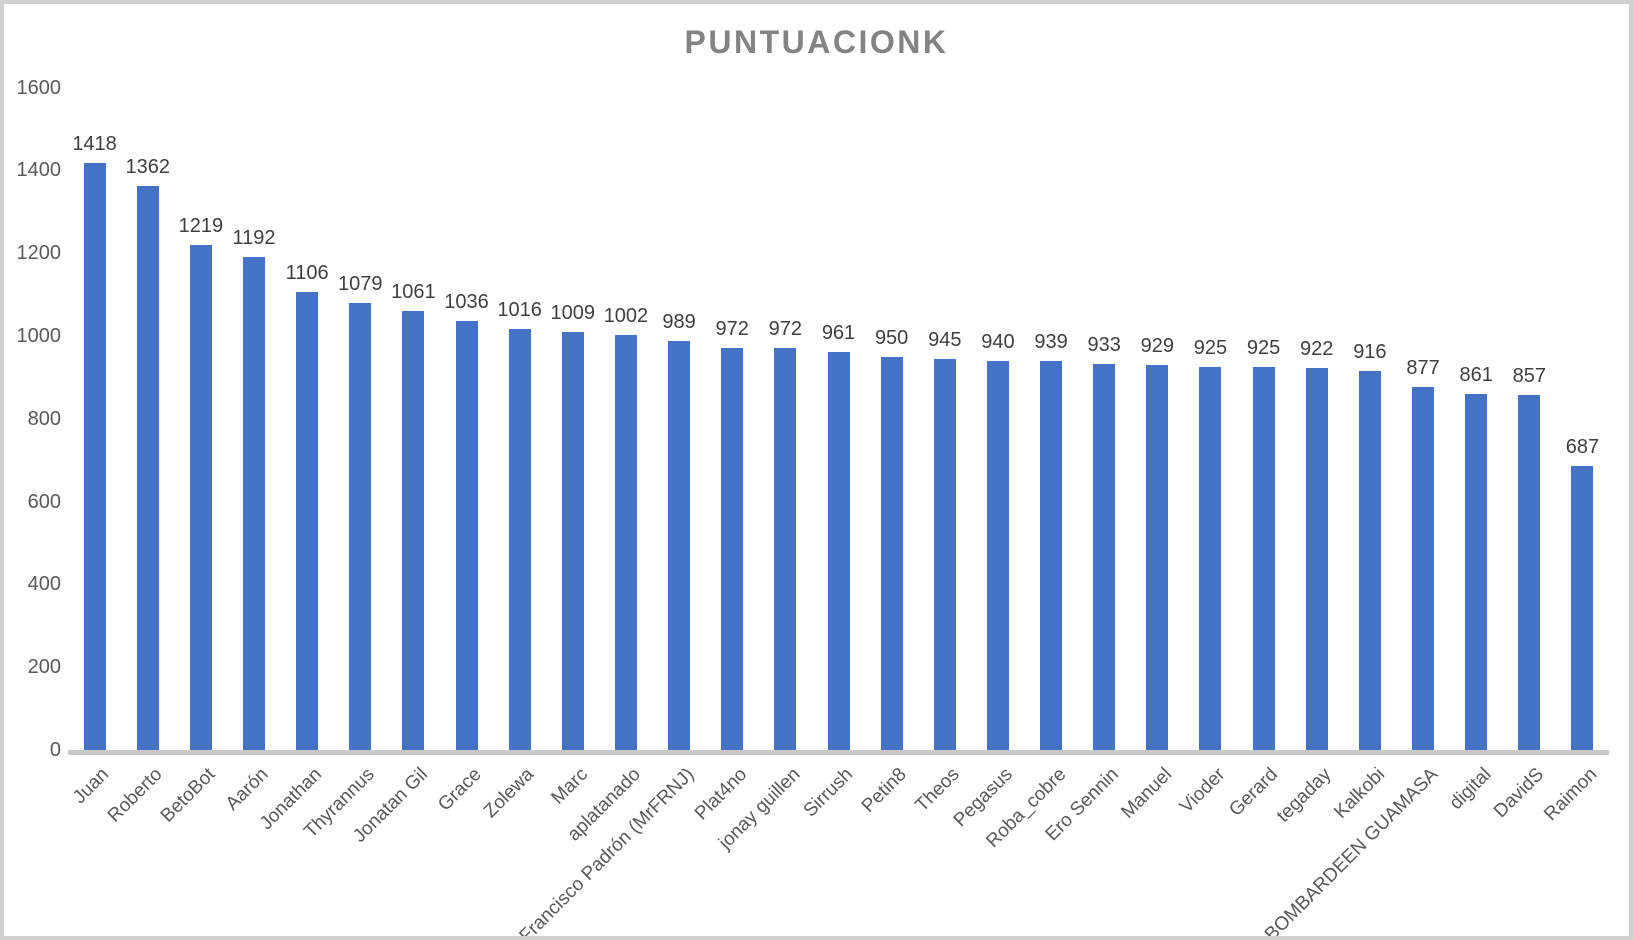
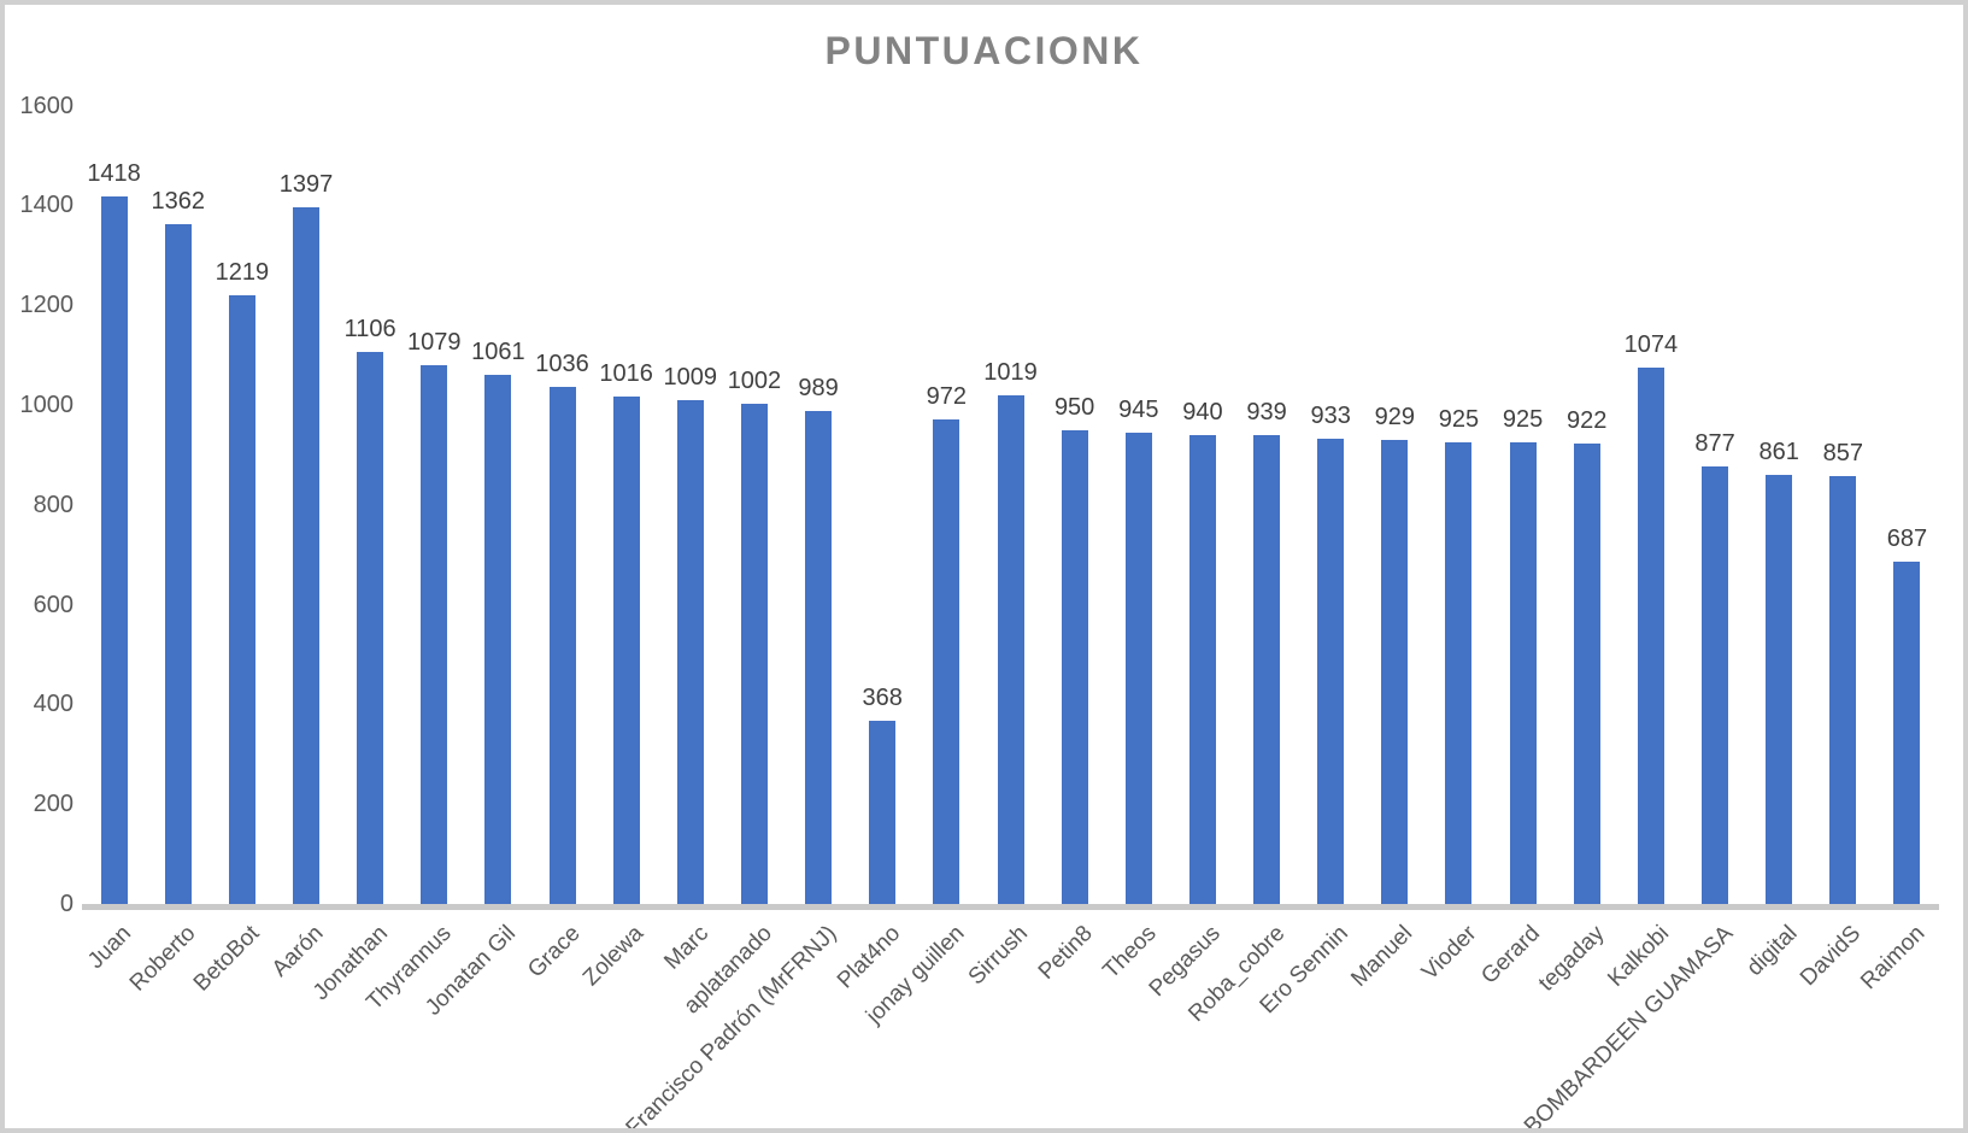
Aarón: 1192 -> 1397
Plat4no: 972 -> 368
Sirrush: 961 -> 1019
Kalkobi: 916 -> 1074
